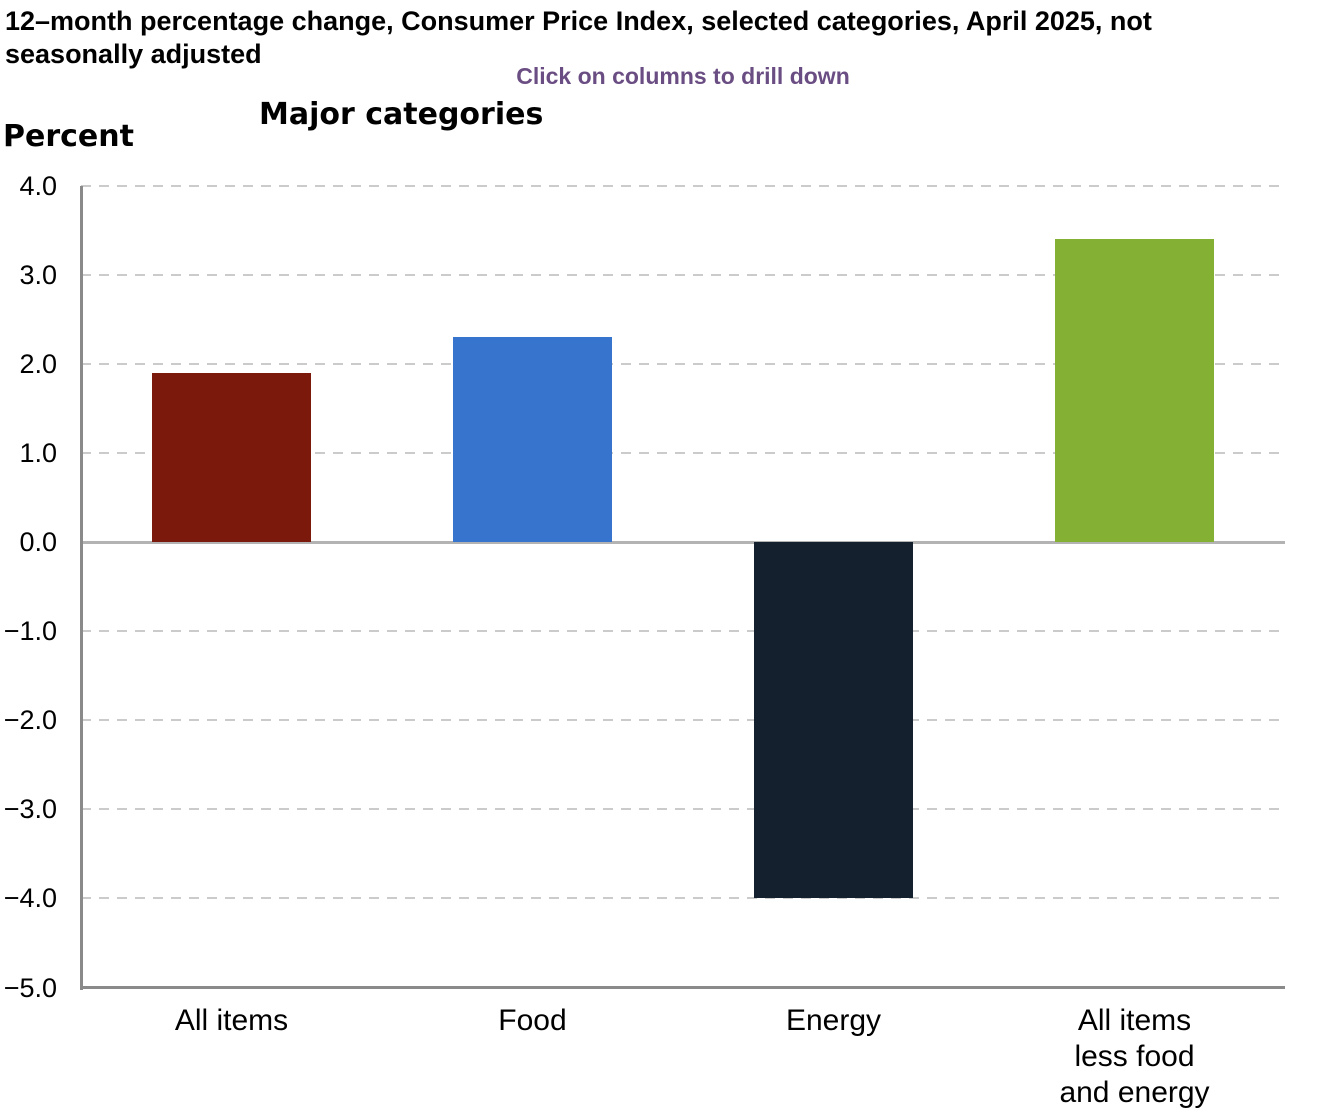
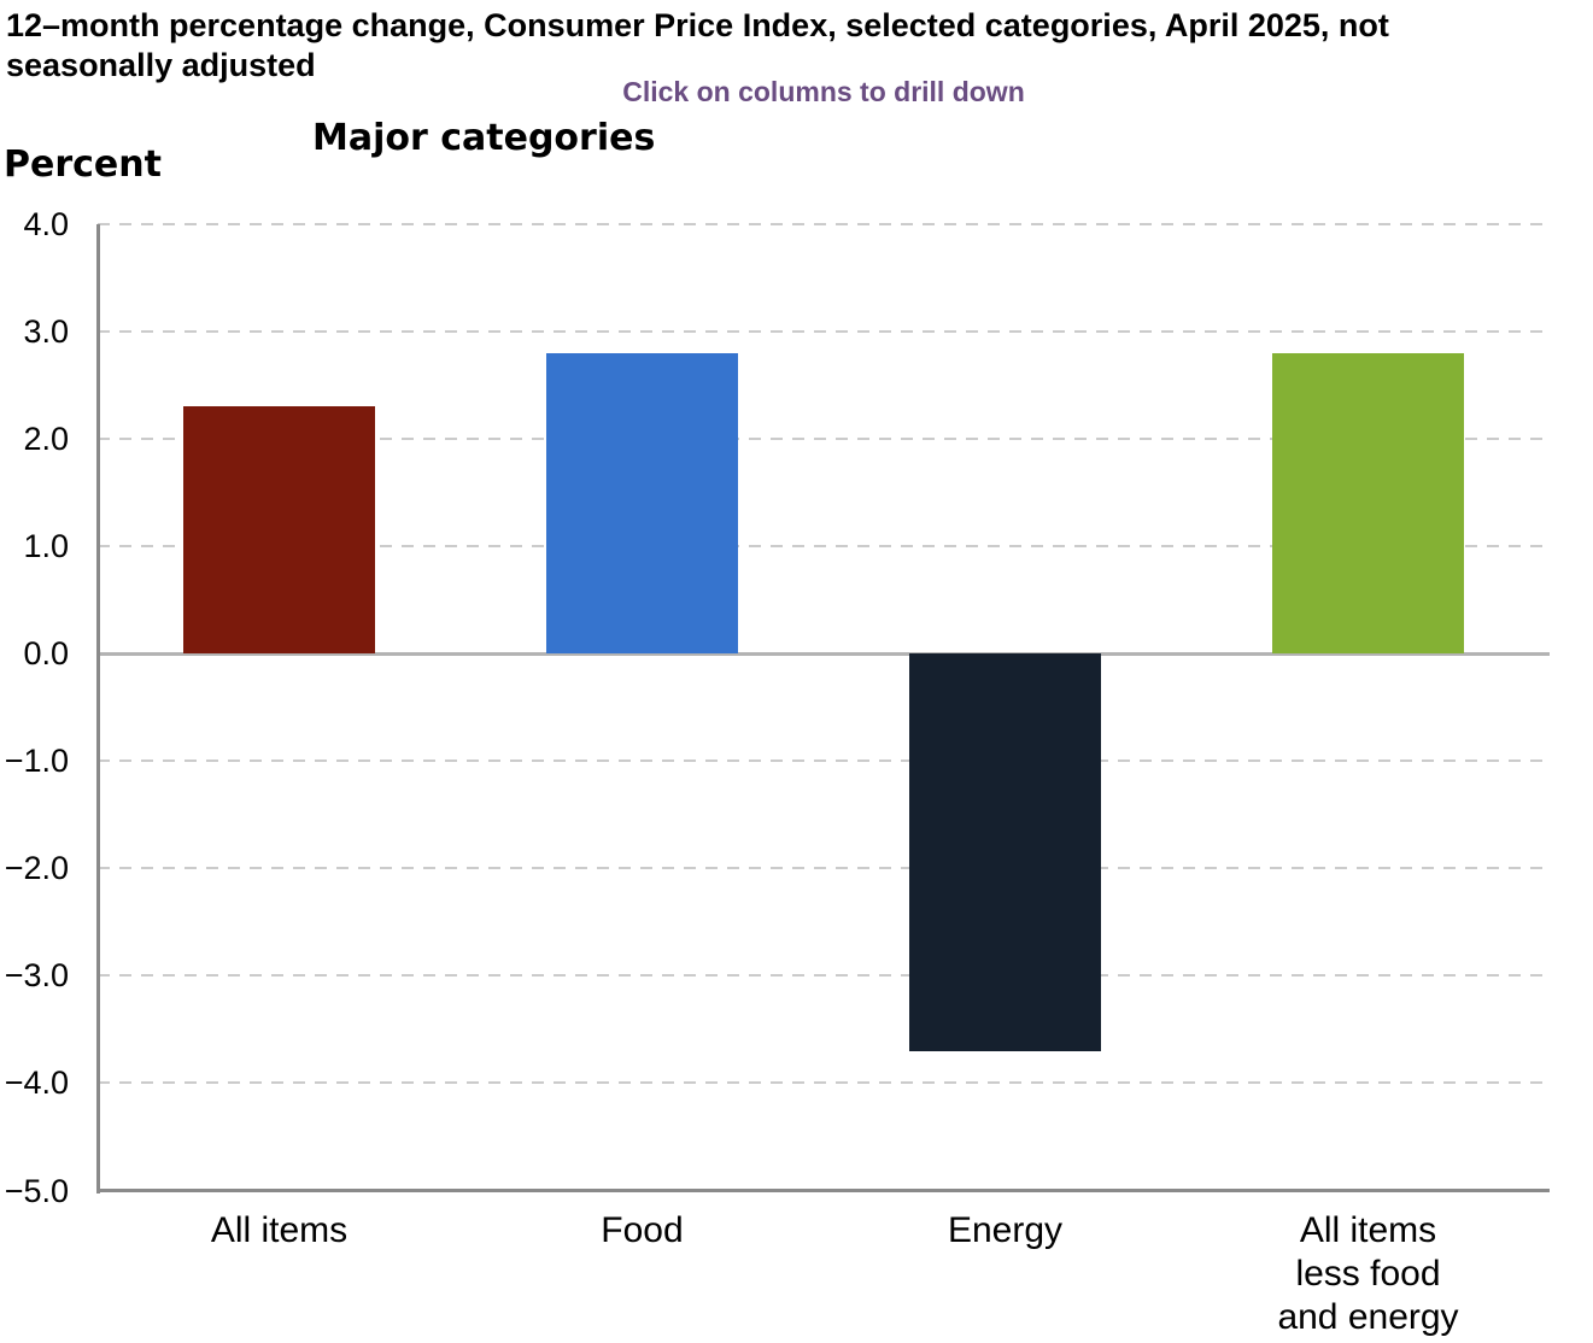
All items: 1.9 -> 2.3
Food: 2.3 -> 2.8
Energy: -4.0 -> -3.7
All items less food and energy: 3.4 -> 2.8
